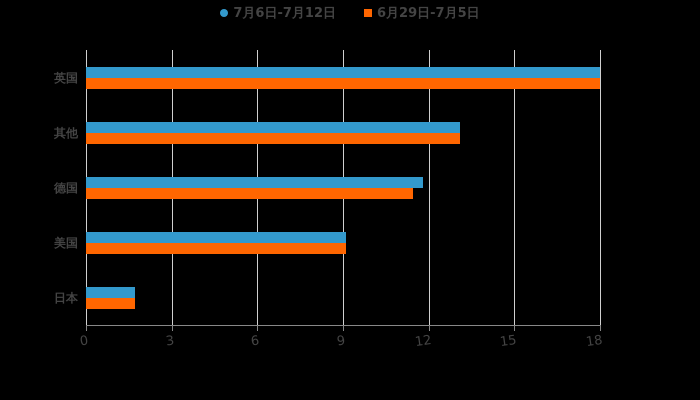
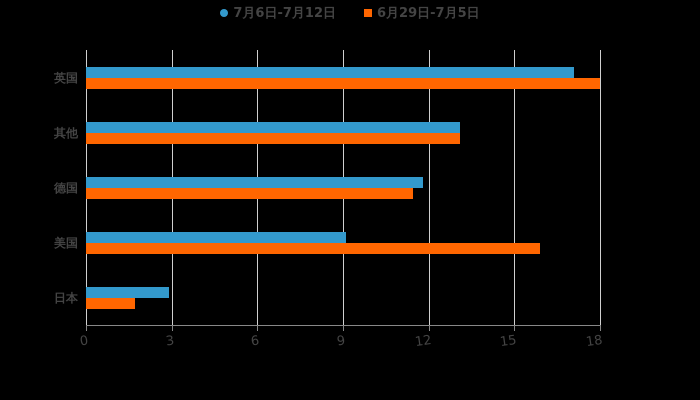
7月6日-7月12日/英国: 18.0 -> 17.1
6月29日-7月5日/美国: 9.1 -> 15.9
7月6日-7月12日/日本: 1.7 -> 2.9
